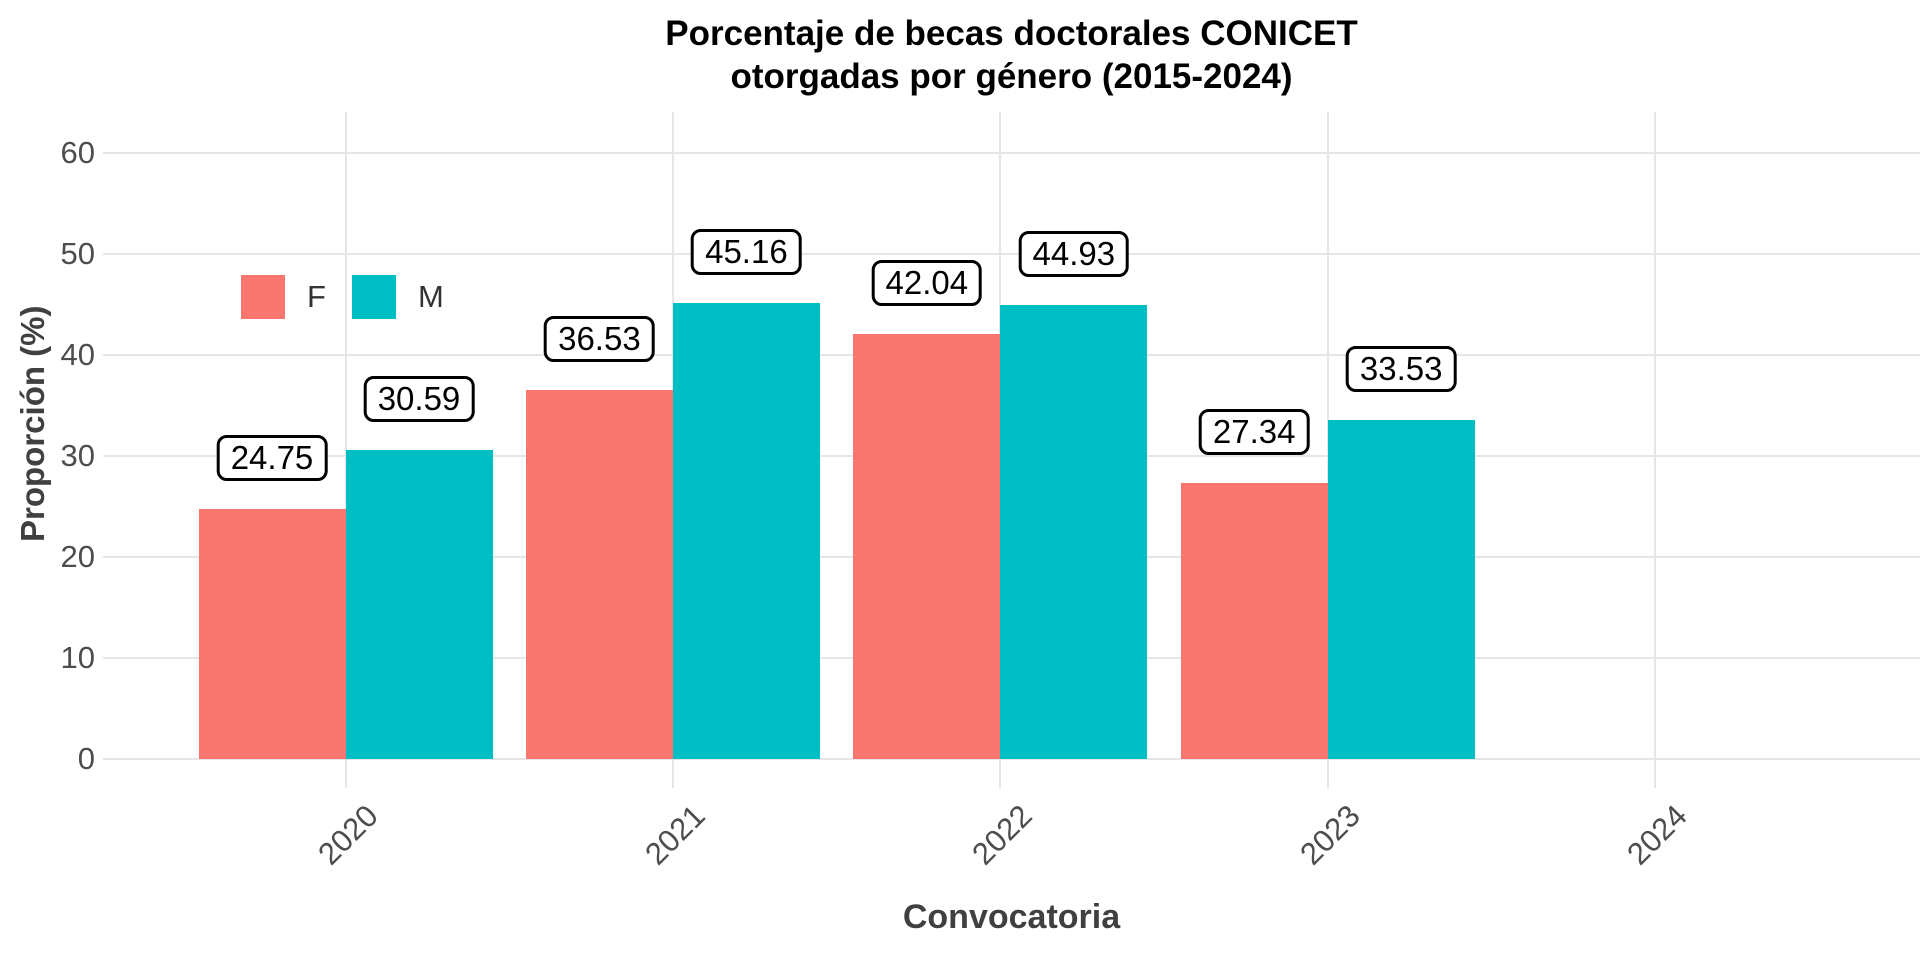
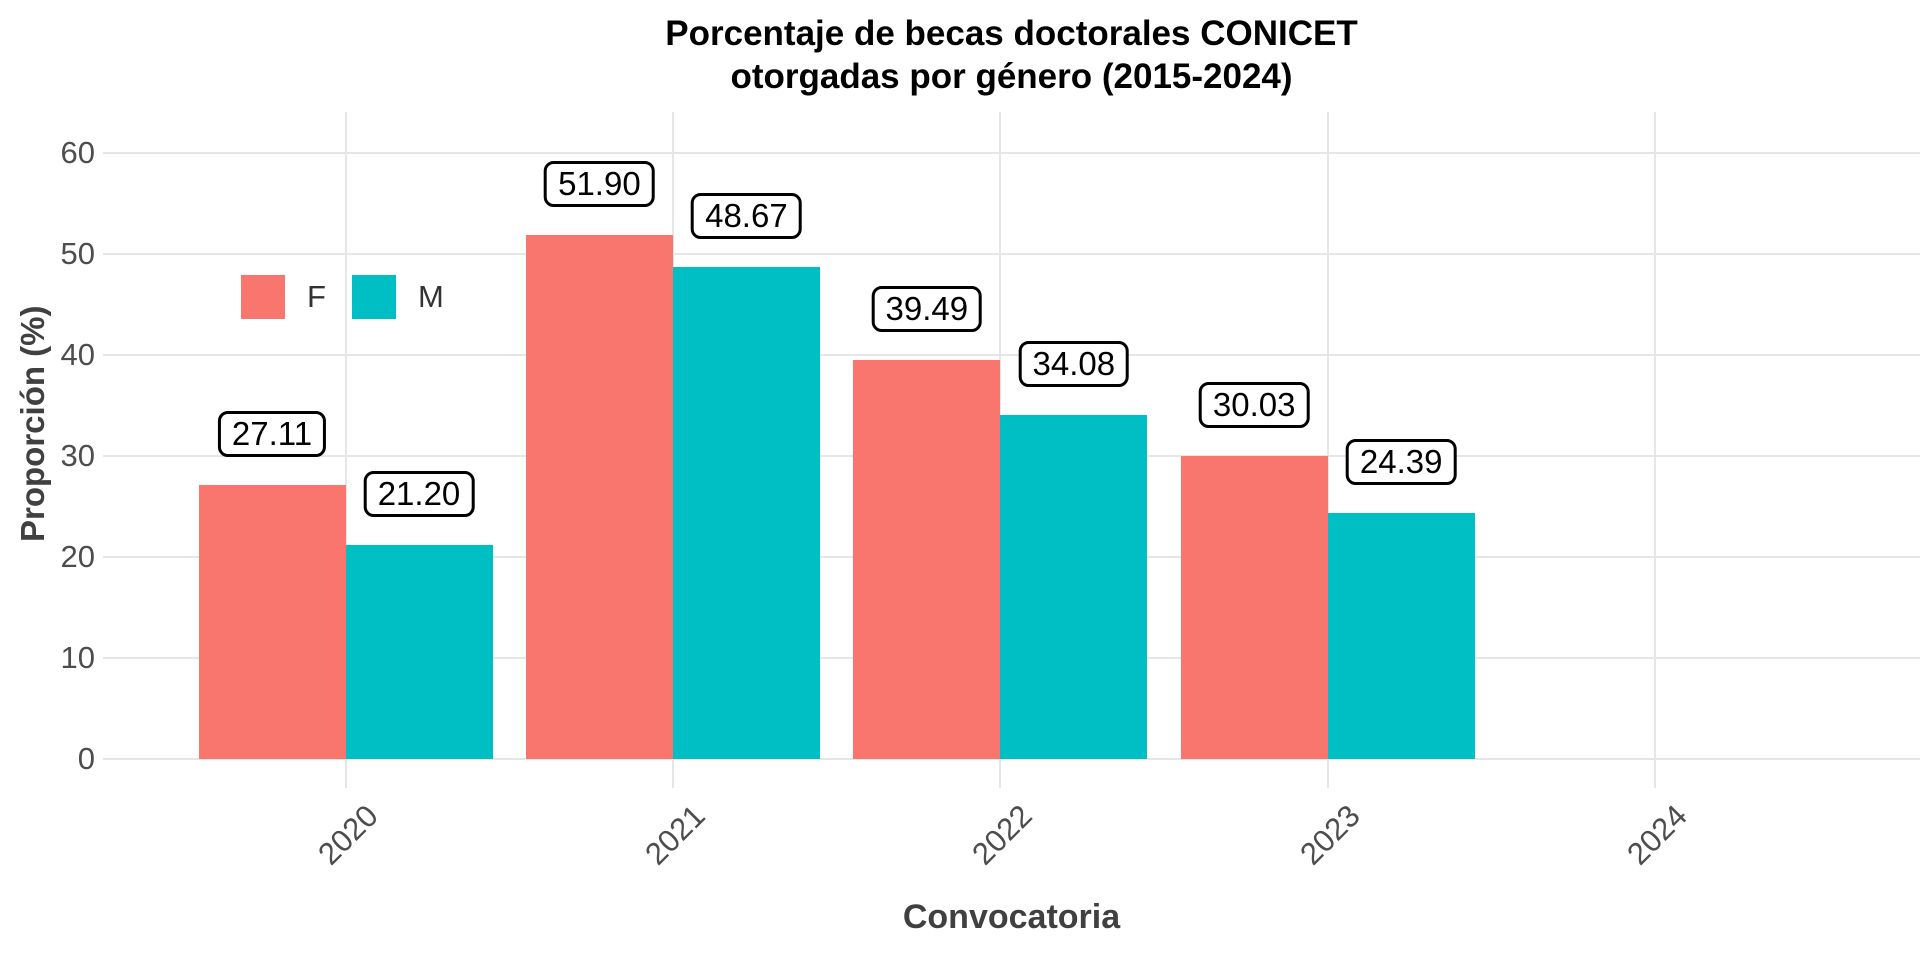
F/2020: 24.75 -> 27.11
M/2020: 30.59 -> 21.20
F/2021: 36.53 -> 51.90
M/2021: 45.16 -> 48.67
F/2022: 42.04 -> 39.49
M/2022: 44.93 -> 34.08
F/2023: 27.34 -> 30.03
M/2023: 33.53 -> 24.39
